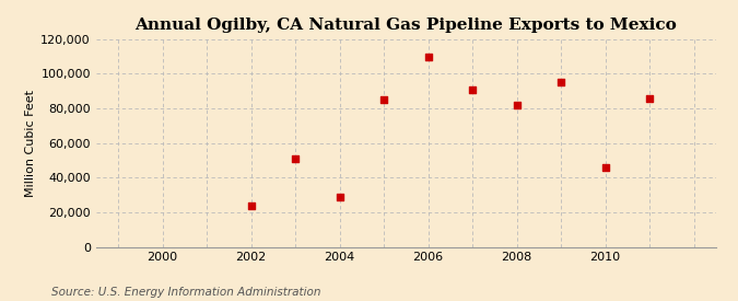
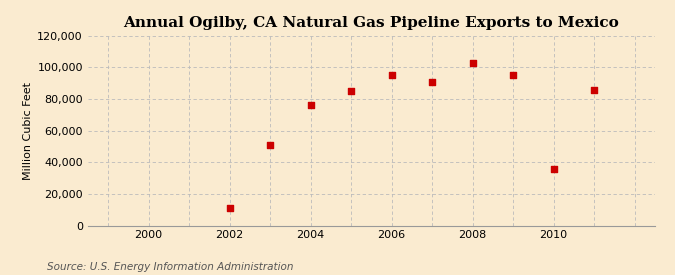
2002: 24,000 -> 11,000
2004: 29,000 -> 76,000
2006: 110,000 -> 95,000
2008: 82,000 -> 103,000
2010: 46,000 -> 36,000
